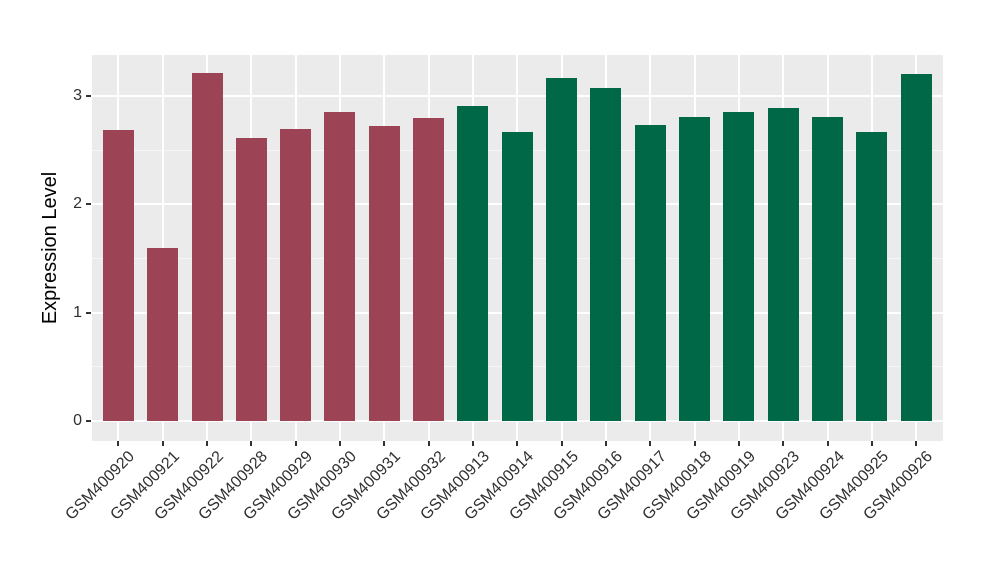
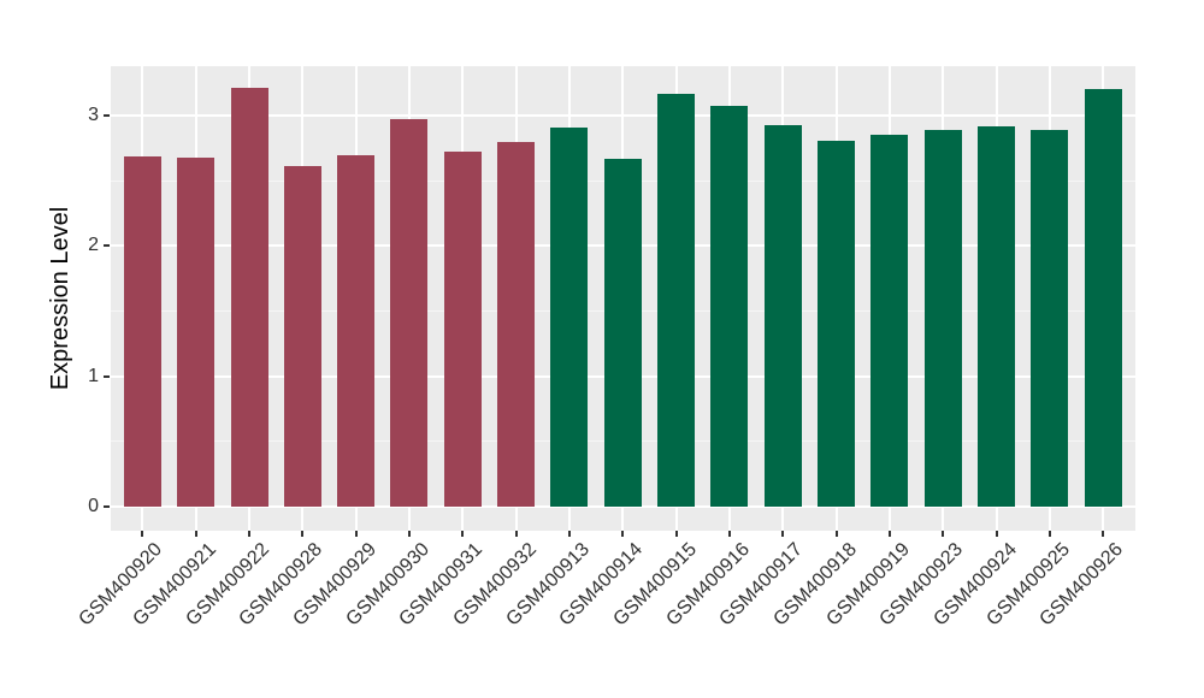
GSM400921: 1.60 -> 2.68
GSM400930: 2.85 -> 2.97
GSM400917: 2.73 -> 2.93
GSM400924: 2.81 -> 2.92
GSM400925: 2.67 -> 2.89
